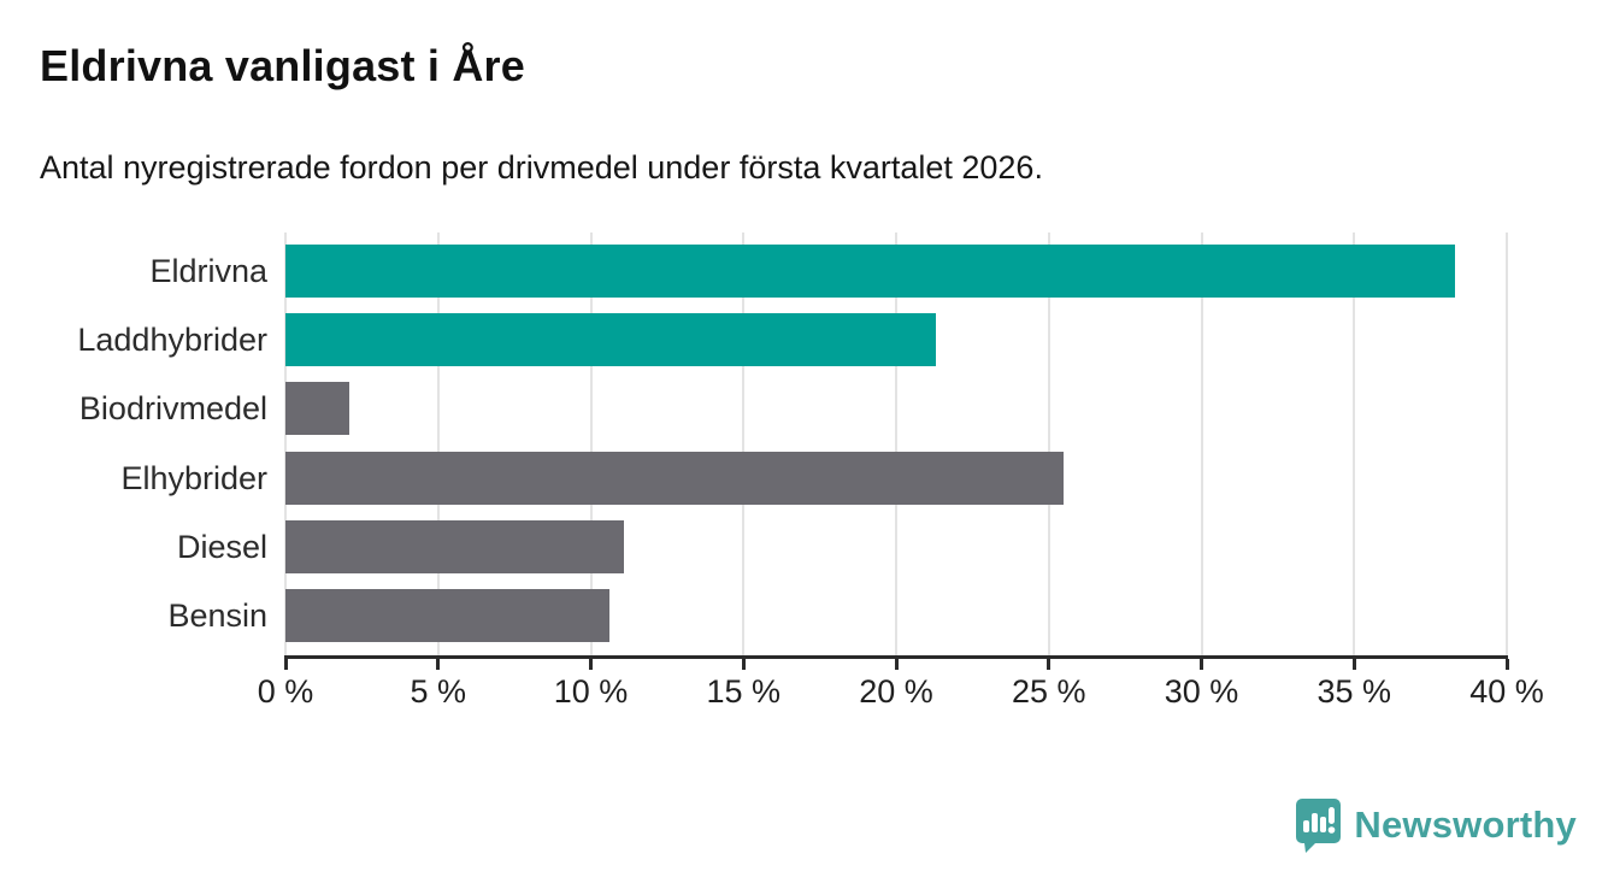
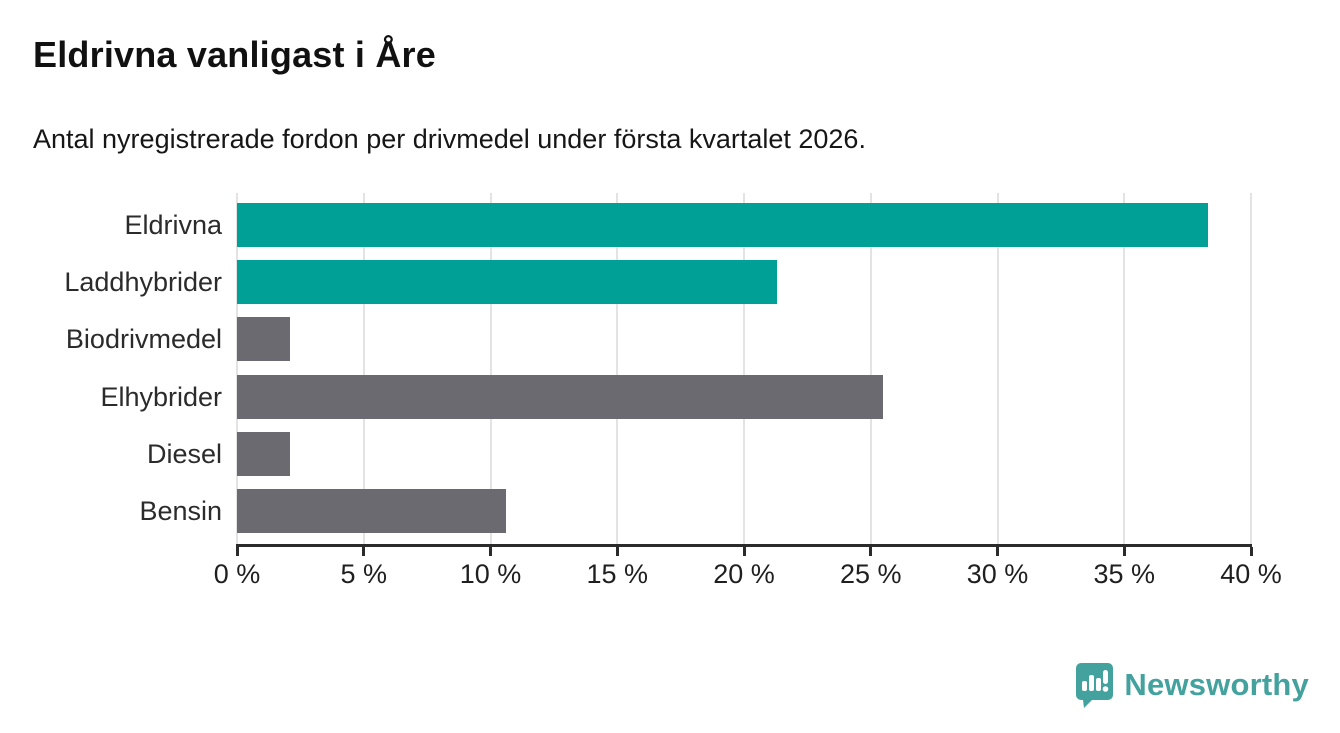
Diesel: 11.1% -> 2.1%
